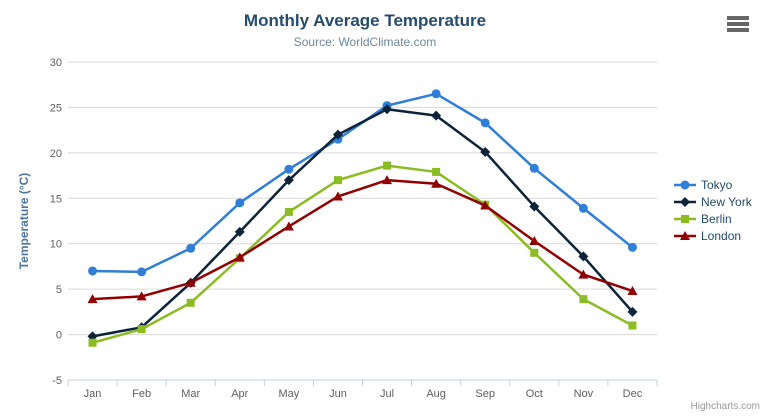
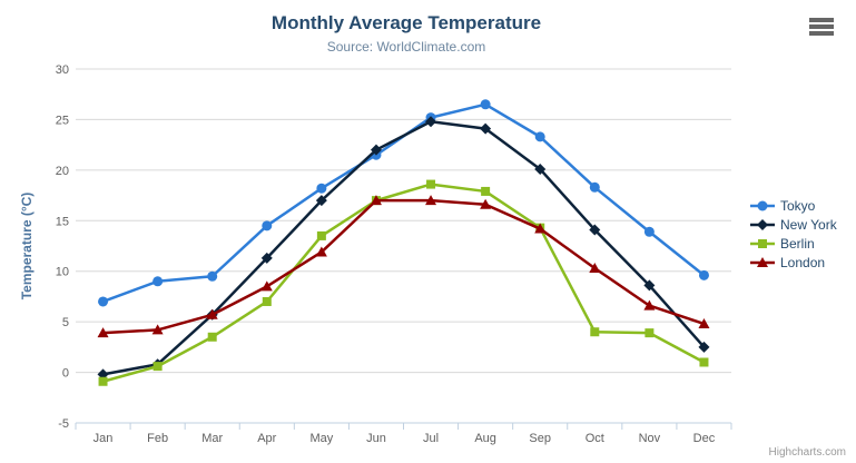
Tokyo/Feb: 7 -> 9
Berlin/Apr: 8 -> 7
London/Jun: 15 -> 17
Berlin/Oct: 9 -> 4
